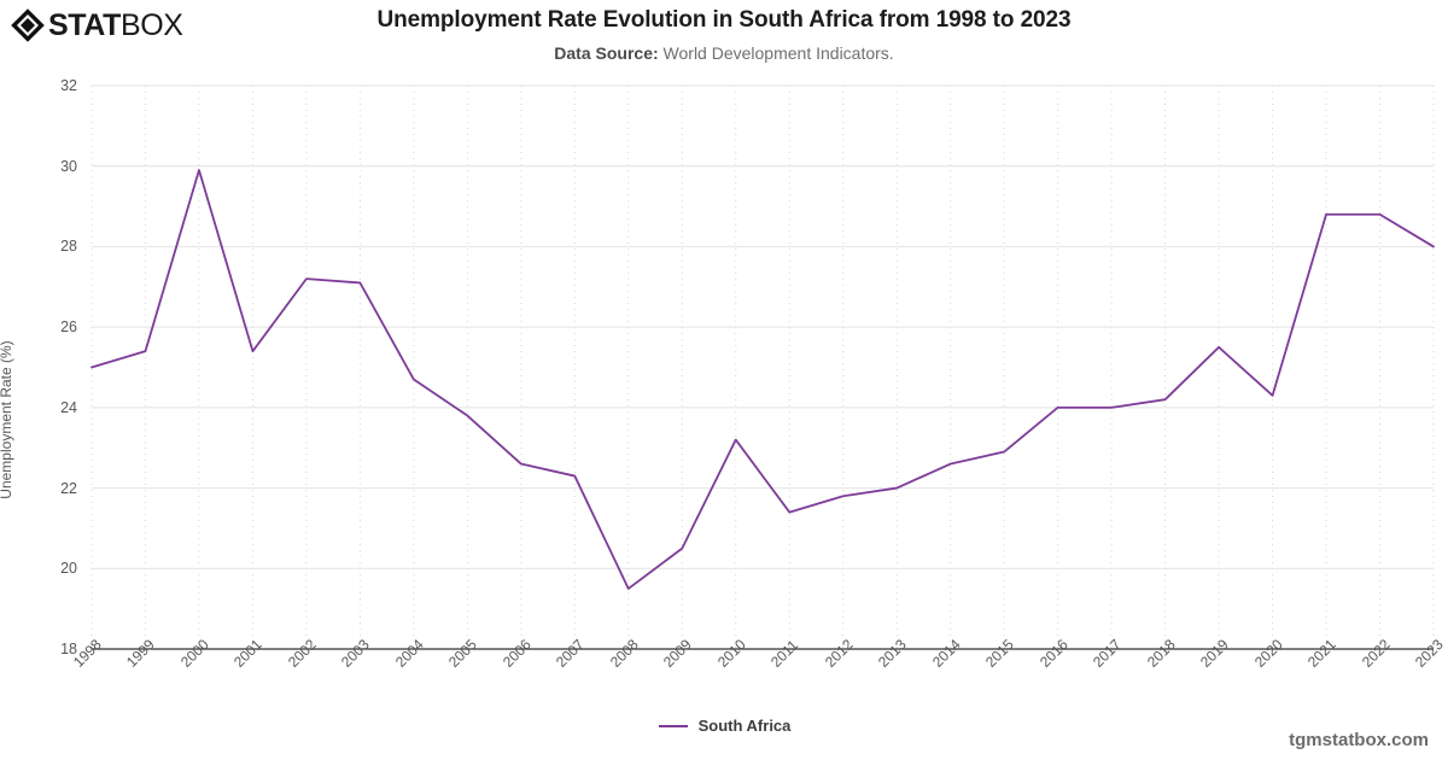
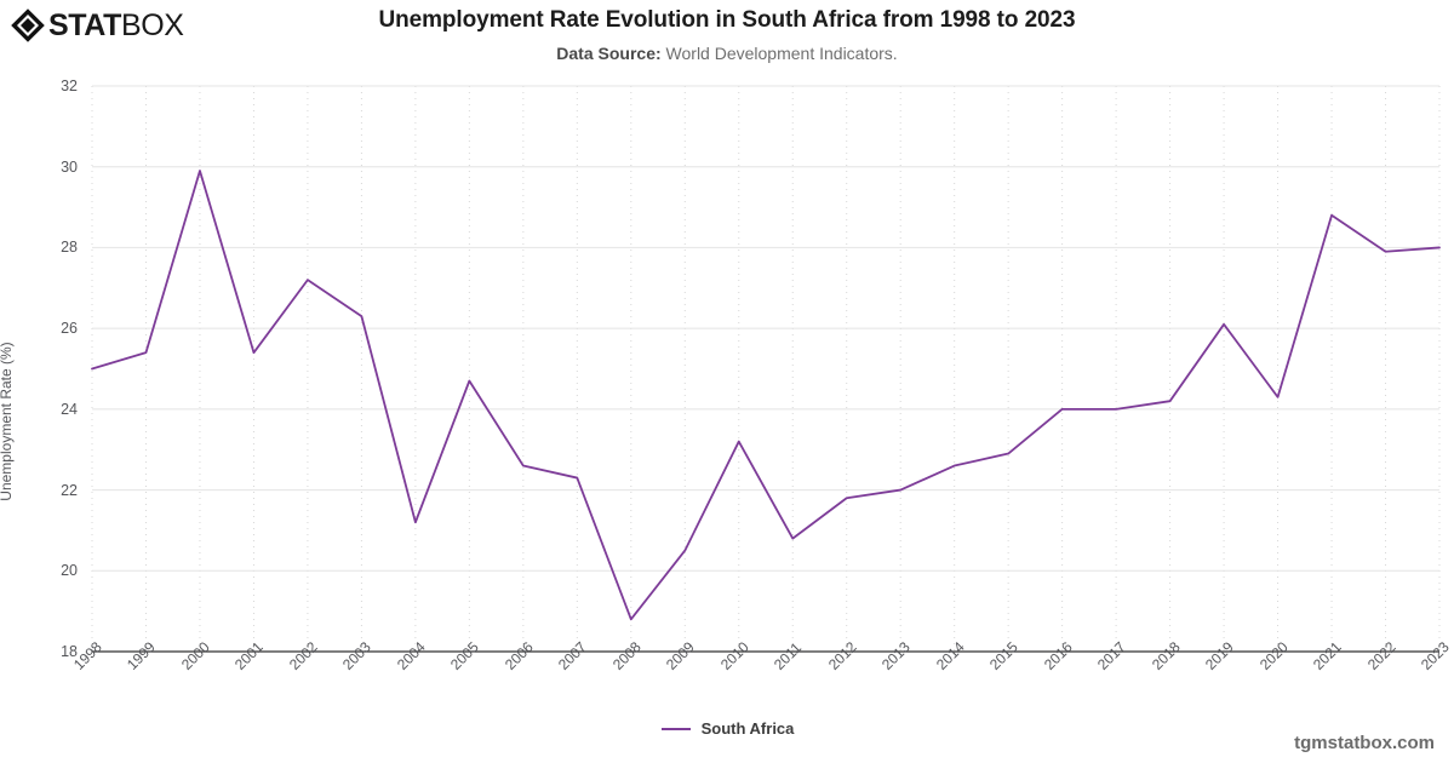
2003: 27.1 -> 26.3
2004: 24.7 -> 21.2
2005: 23.8 -> 24.7
2008: 19.5 -> 18.8
2011: 21.4 -> 20.8
2019: 25.5 -> 26.1
2022: 28.8 -> 27.9
